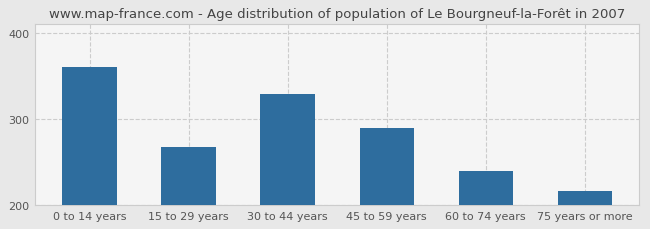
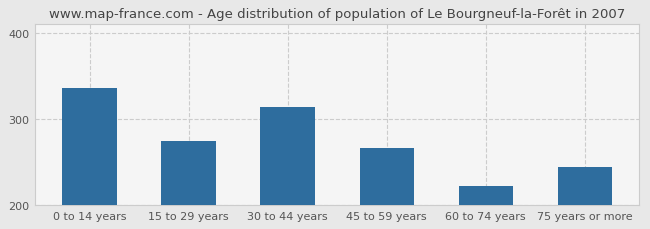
0 to 14 years: 360 -> 336
15 to 29 years: 267 -> 274
30 to 44 years: 329 -> 314
45 to 59 years: 289 -> 266
60 to 74 years: 240 -> 222
75 years or more: 216 -> 244
